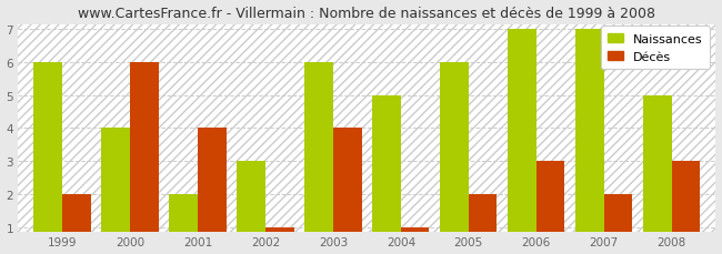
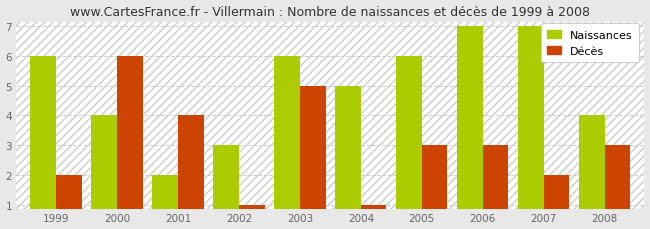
Décès/2003: 4 -> 5
Décès/2005: 2 -> 3
Naissances/2008: 5 -> 4
